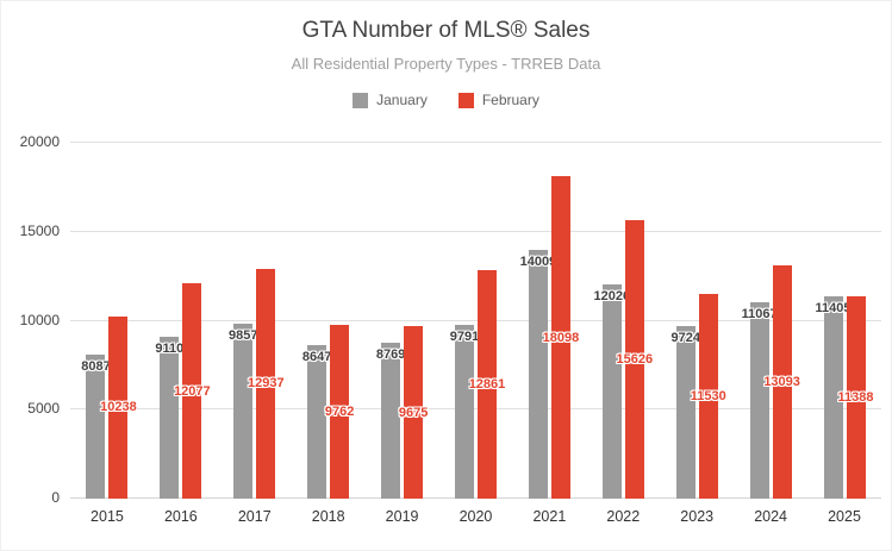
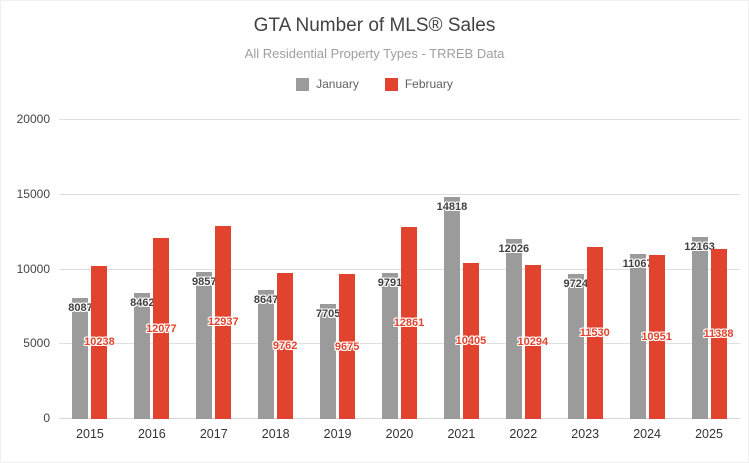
January/2016: 9110 -> 8462
January/2019: 8769 -> 7705
January/2021: 14009 -> 14818
February/2021: 18098 -> 10405
February/2022: 15626 -> 10294
February/2024: 13093 -> 10951
January/2025: 11405 -> 12163
